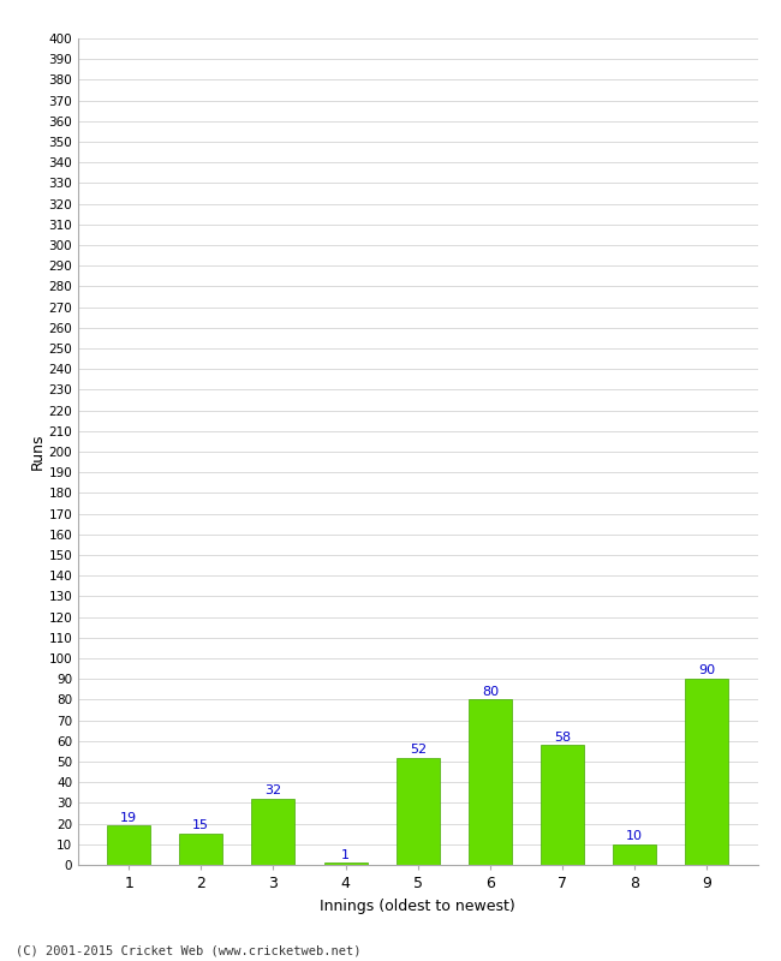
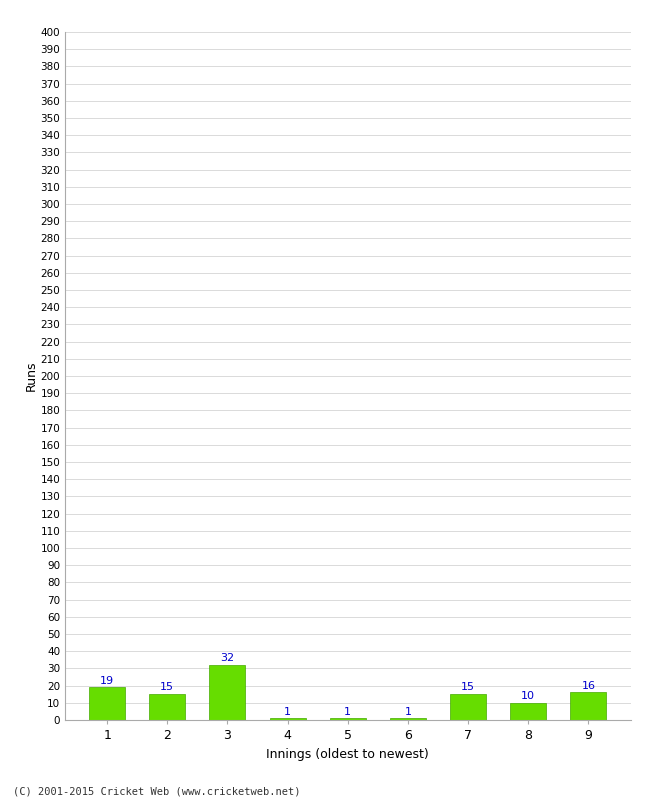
5: 52 -> 1
6: 80 -> 1
7: 58 -> 15
9: 90 -> 16
